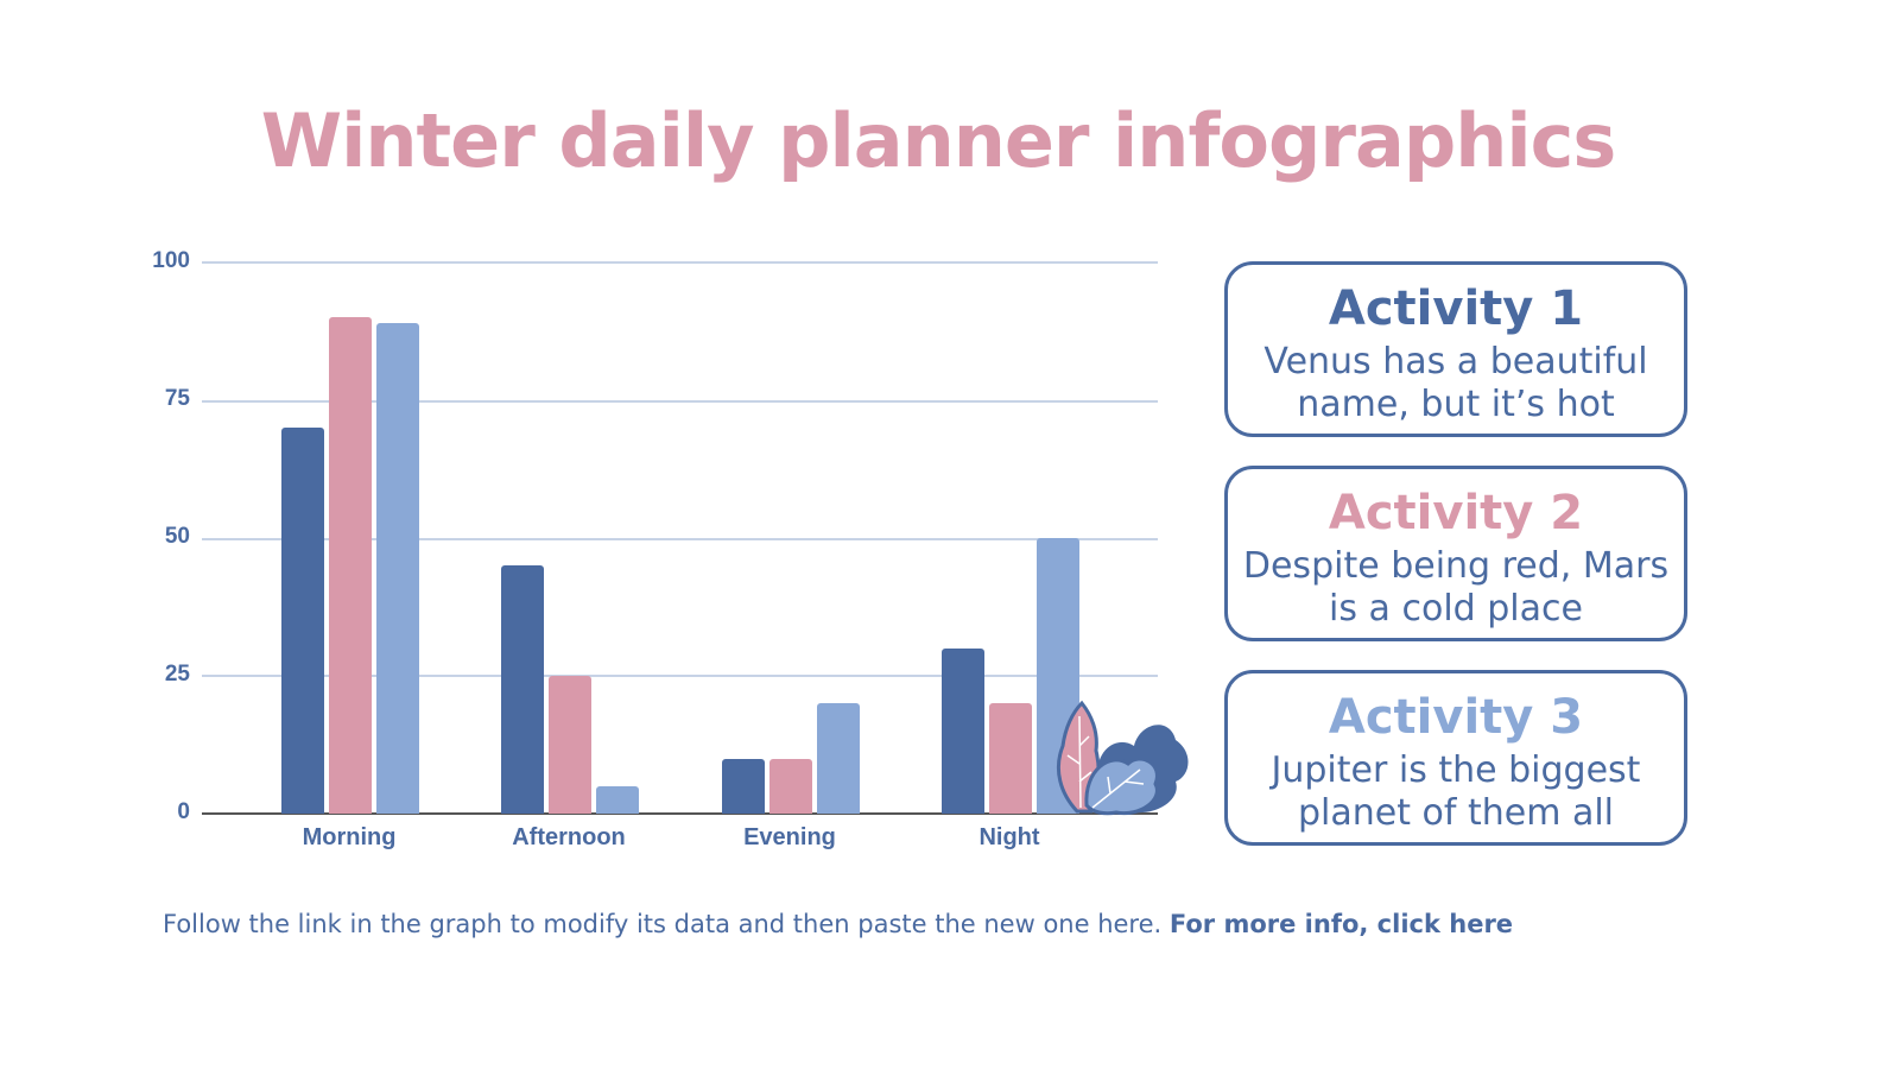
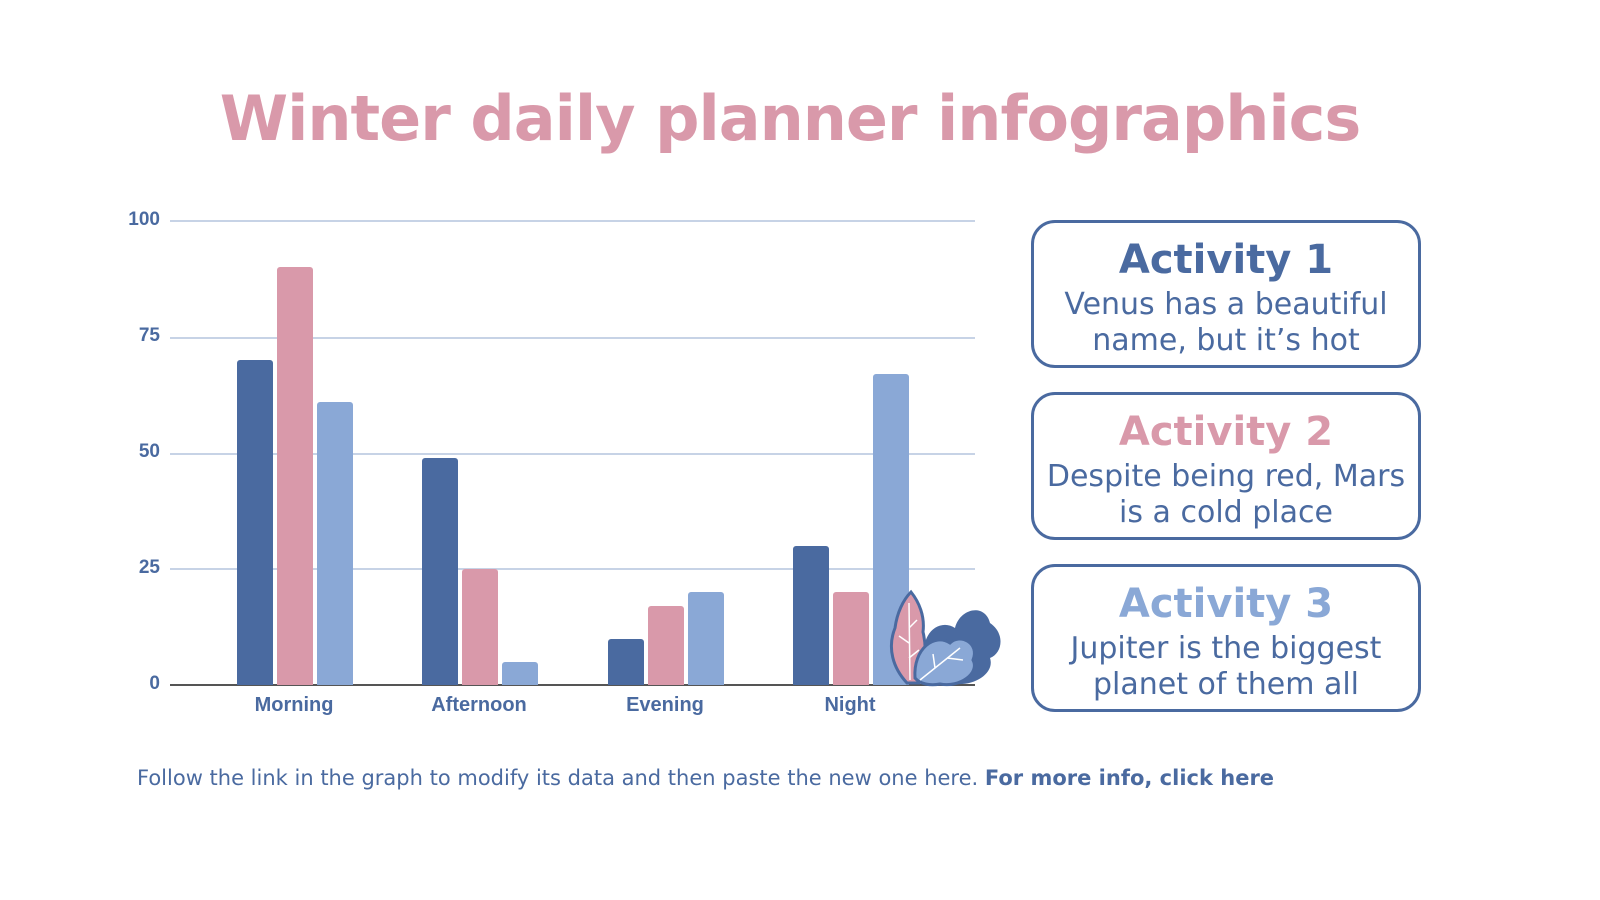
Activity 3/Morning: 89 -> 61
Activity 1/Afternoon: 45 -> 49
Activity 2/Evening: 10 -> 17
Activity 3/Night: 50 -> 67
